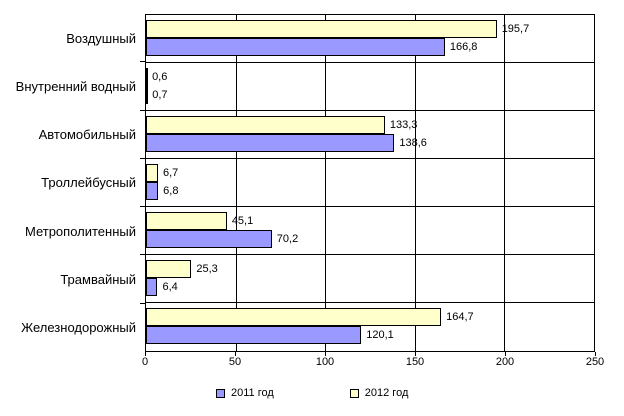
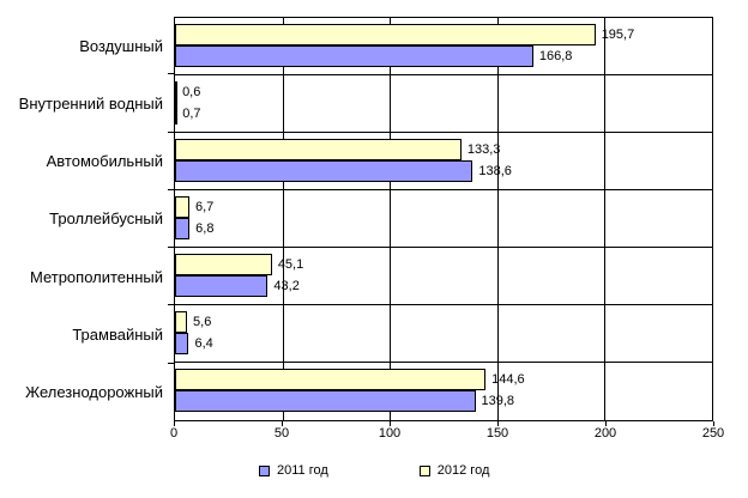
2011 год/Метрополитенный: 70,2 -> 43,2
2012 год/Трамвайный: 25,3 -> 5,6
2012 год/Железнодорожный: 164,7 -> 144,6
2011 год/Железнодорожный: 120,1 -> 139,8
